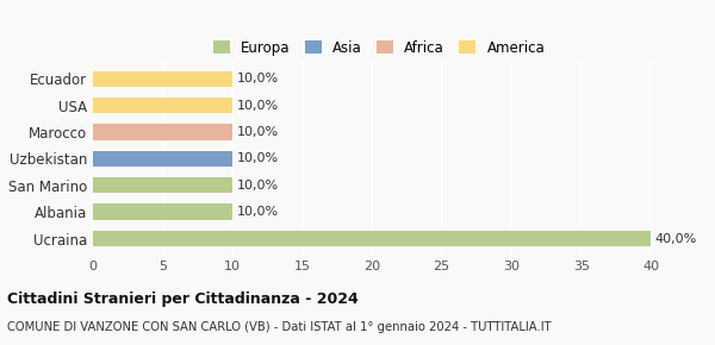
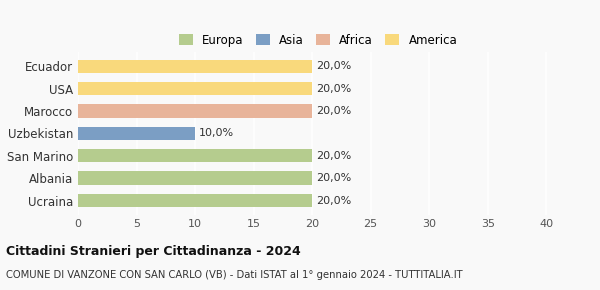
Ecuador: 10,0% -> 20,0%
USA: 10,0% -> 20,0%
Marocco: 10,0% -> 20,0%
San Marino: 10,0% -> 20,0%
Albania: 10,0% -> 20,0%
Ucraina: 40,0% -> 20,0%
